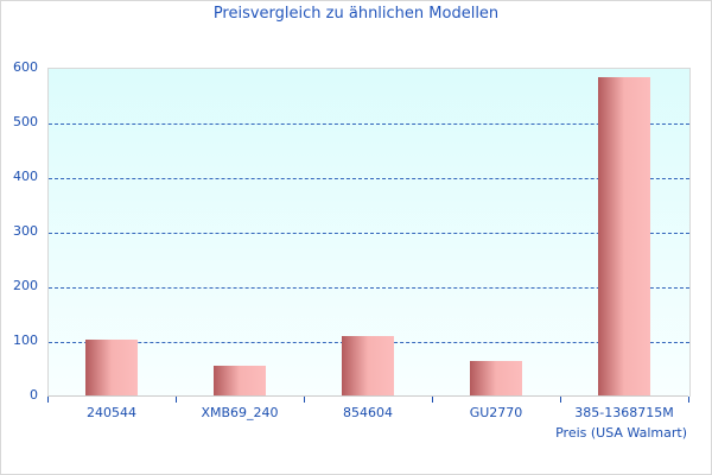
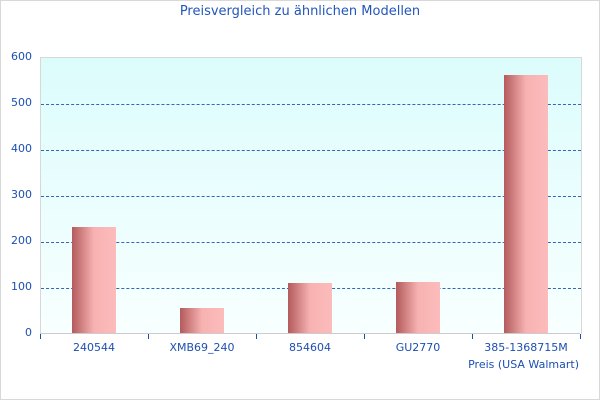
240544: 100 -> 230
GU2770: 60 -> 110
385-1368715M: 580 -> 560
